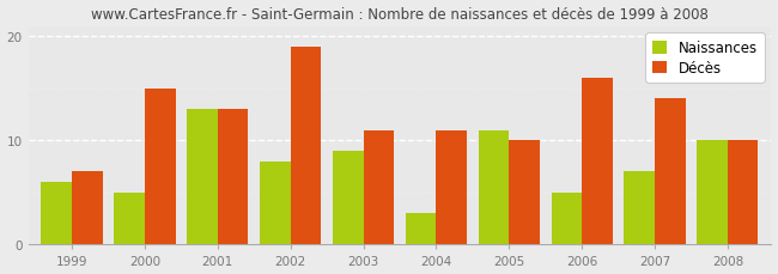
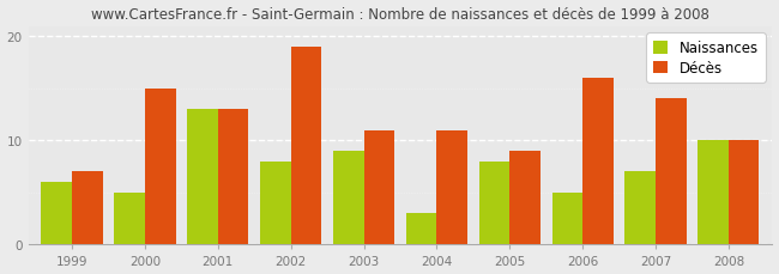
Naissances/2005: 11 -> 8
Décès/2005: 10 -> 9
